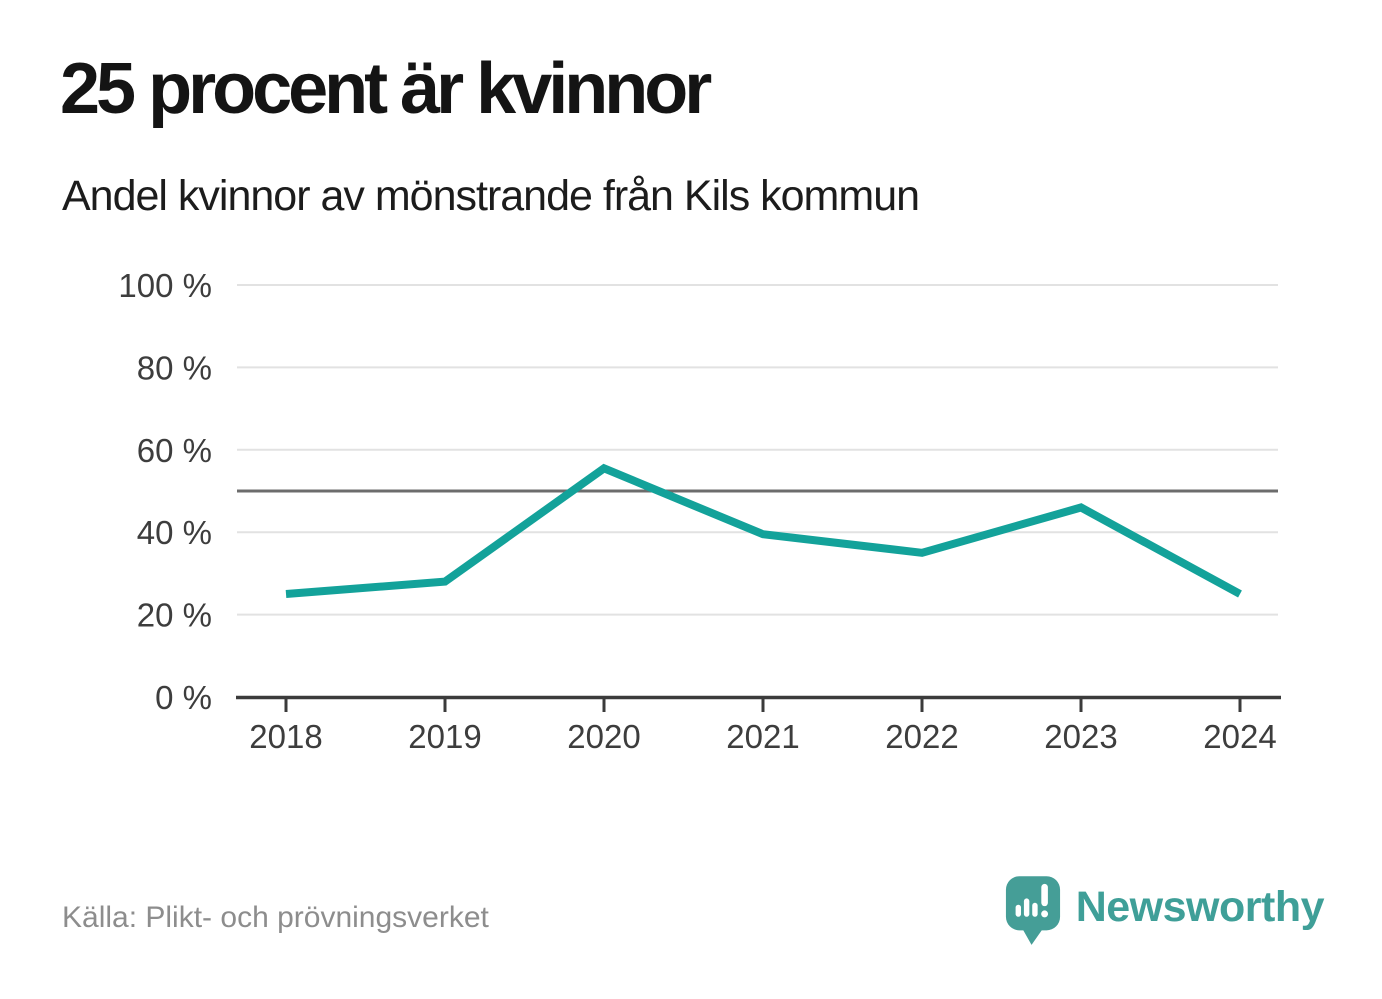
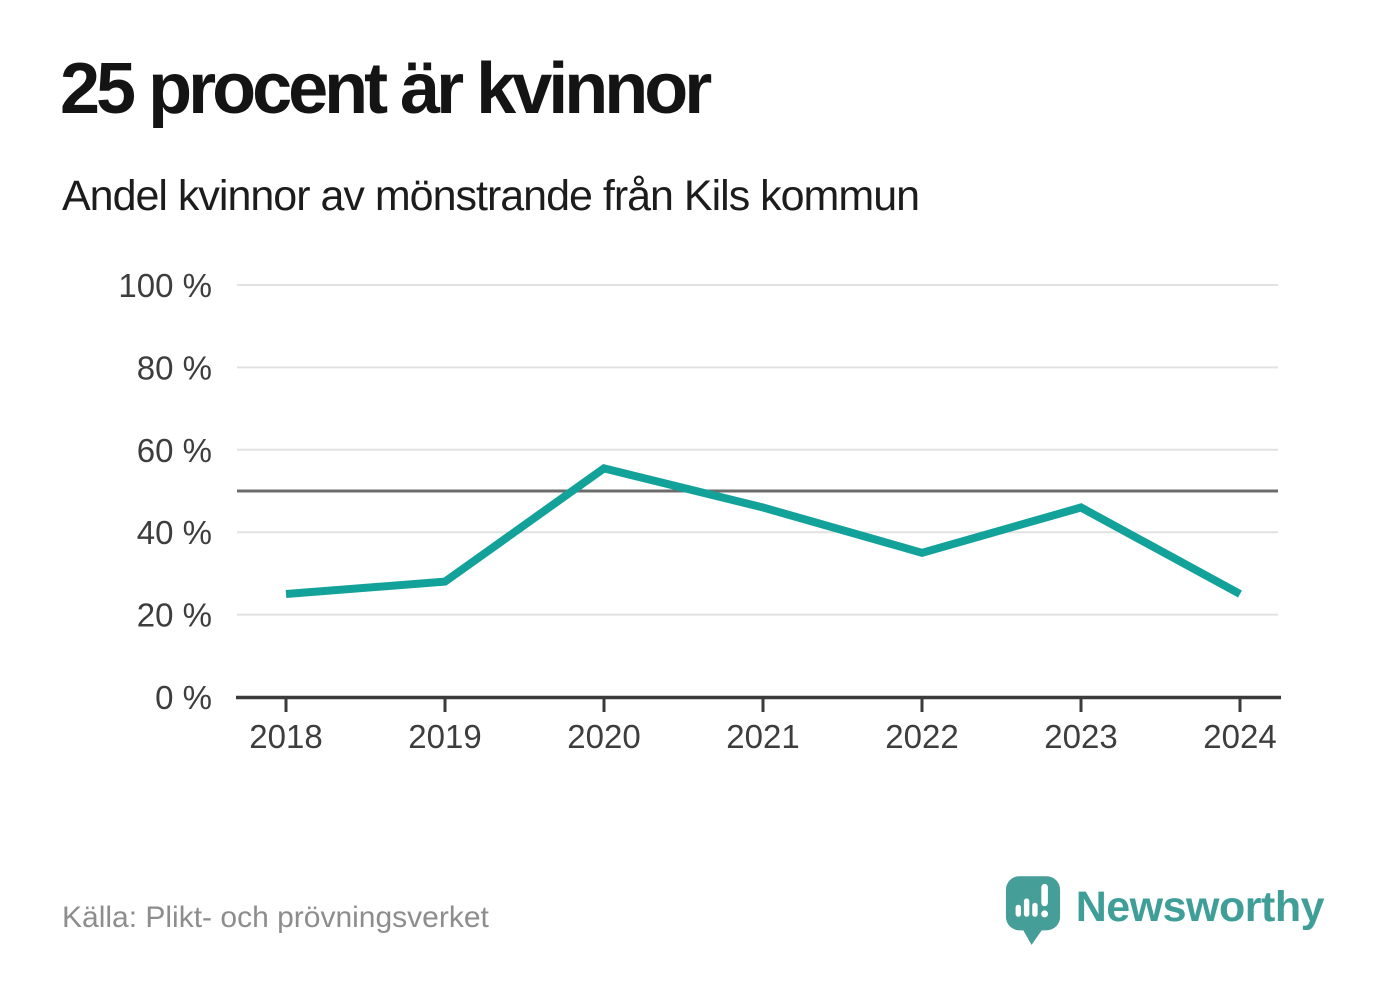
2021: 40% -> 46%
